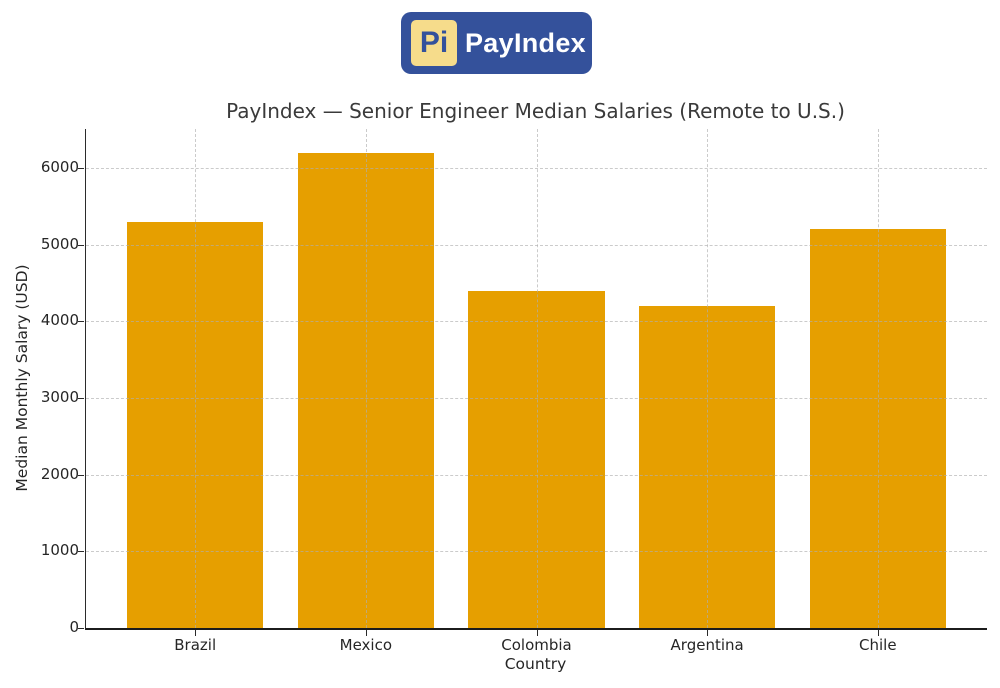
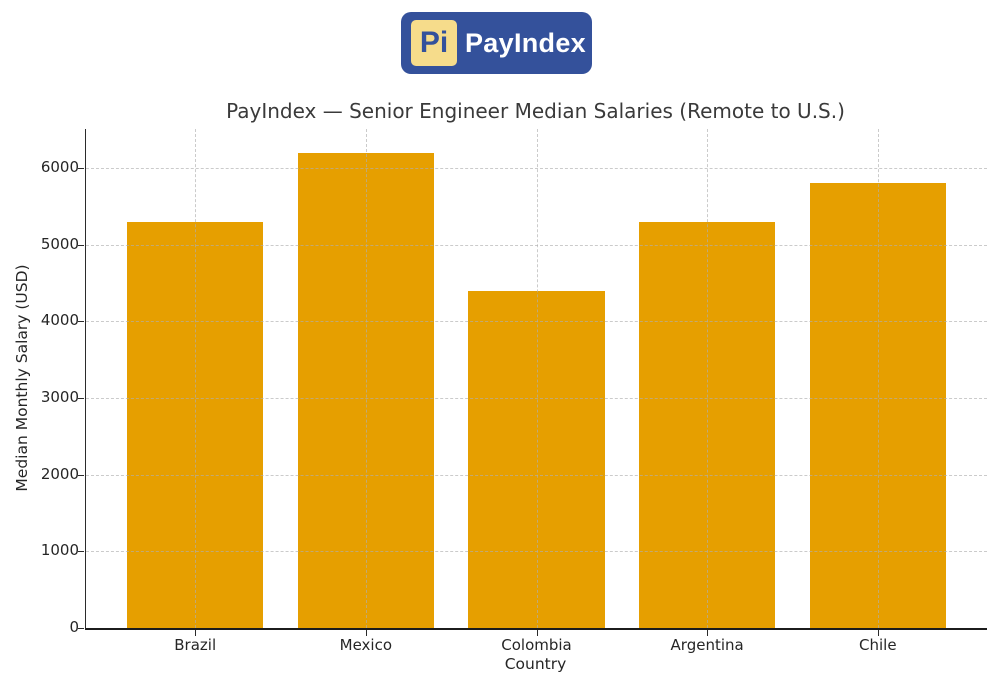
Argentina: 4200 -> 5300
Chile: 5200 -> 5800
